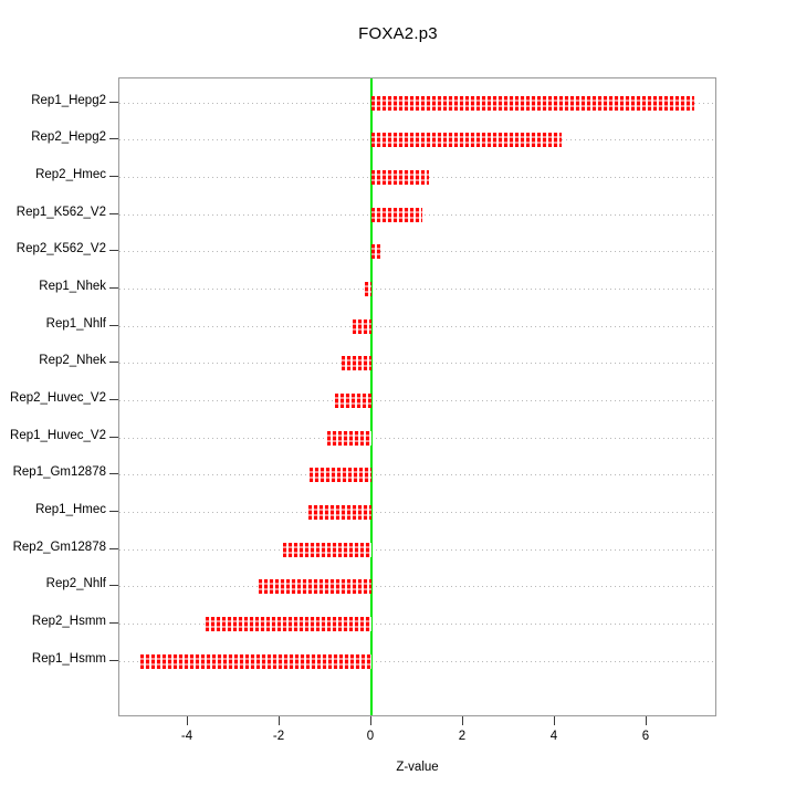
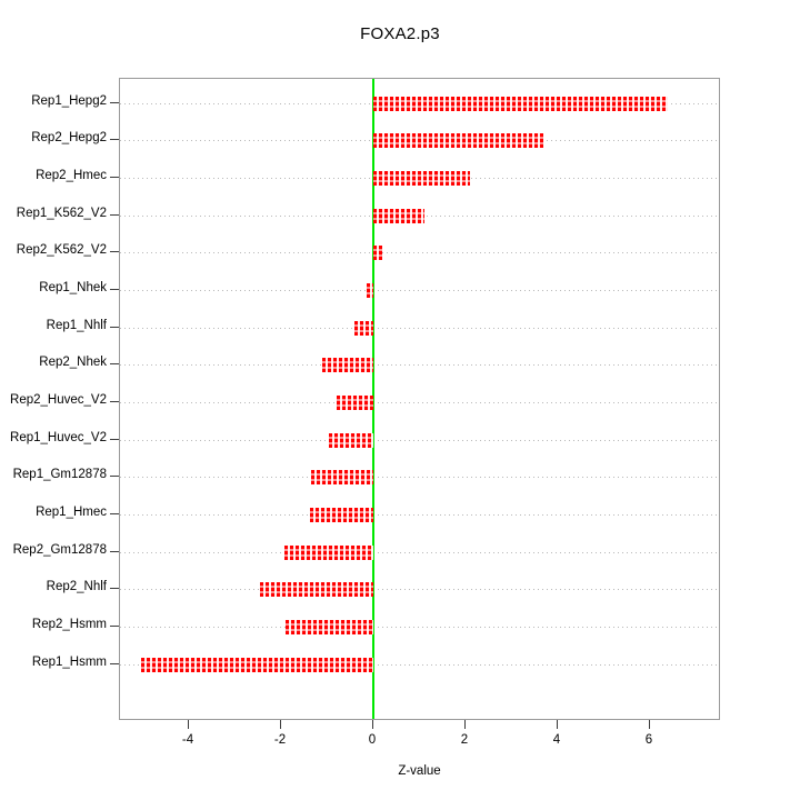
Rep1_Hepg2: 7.0 -> 6.4
Rep2_Hepg2: 4.2 -> 3.7
Rep2_Hmec: 1.2 -> 2.1
Rep2_Nhek: -0.6 -> -1.1
Rep2_Hsmm: -3.6 -> -1.9
